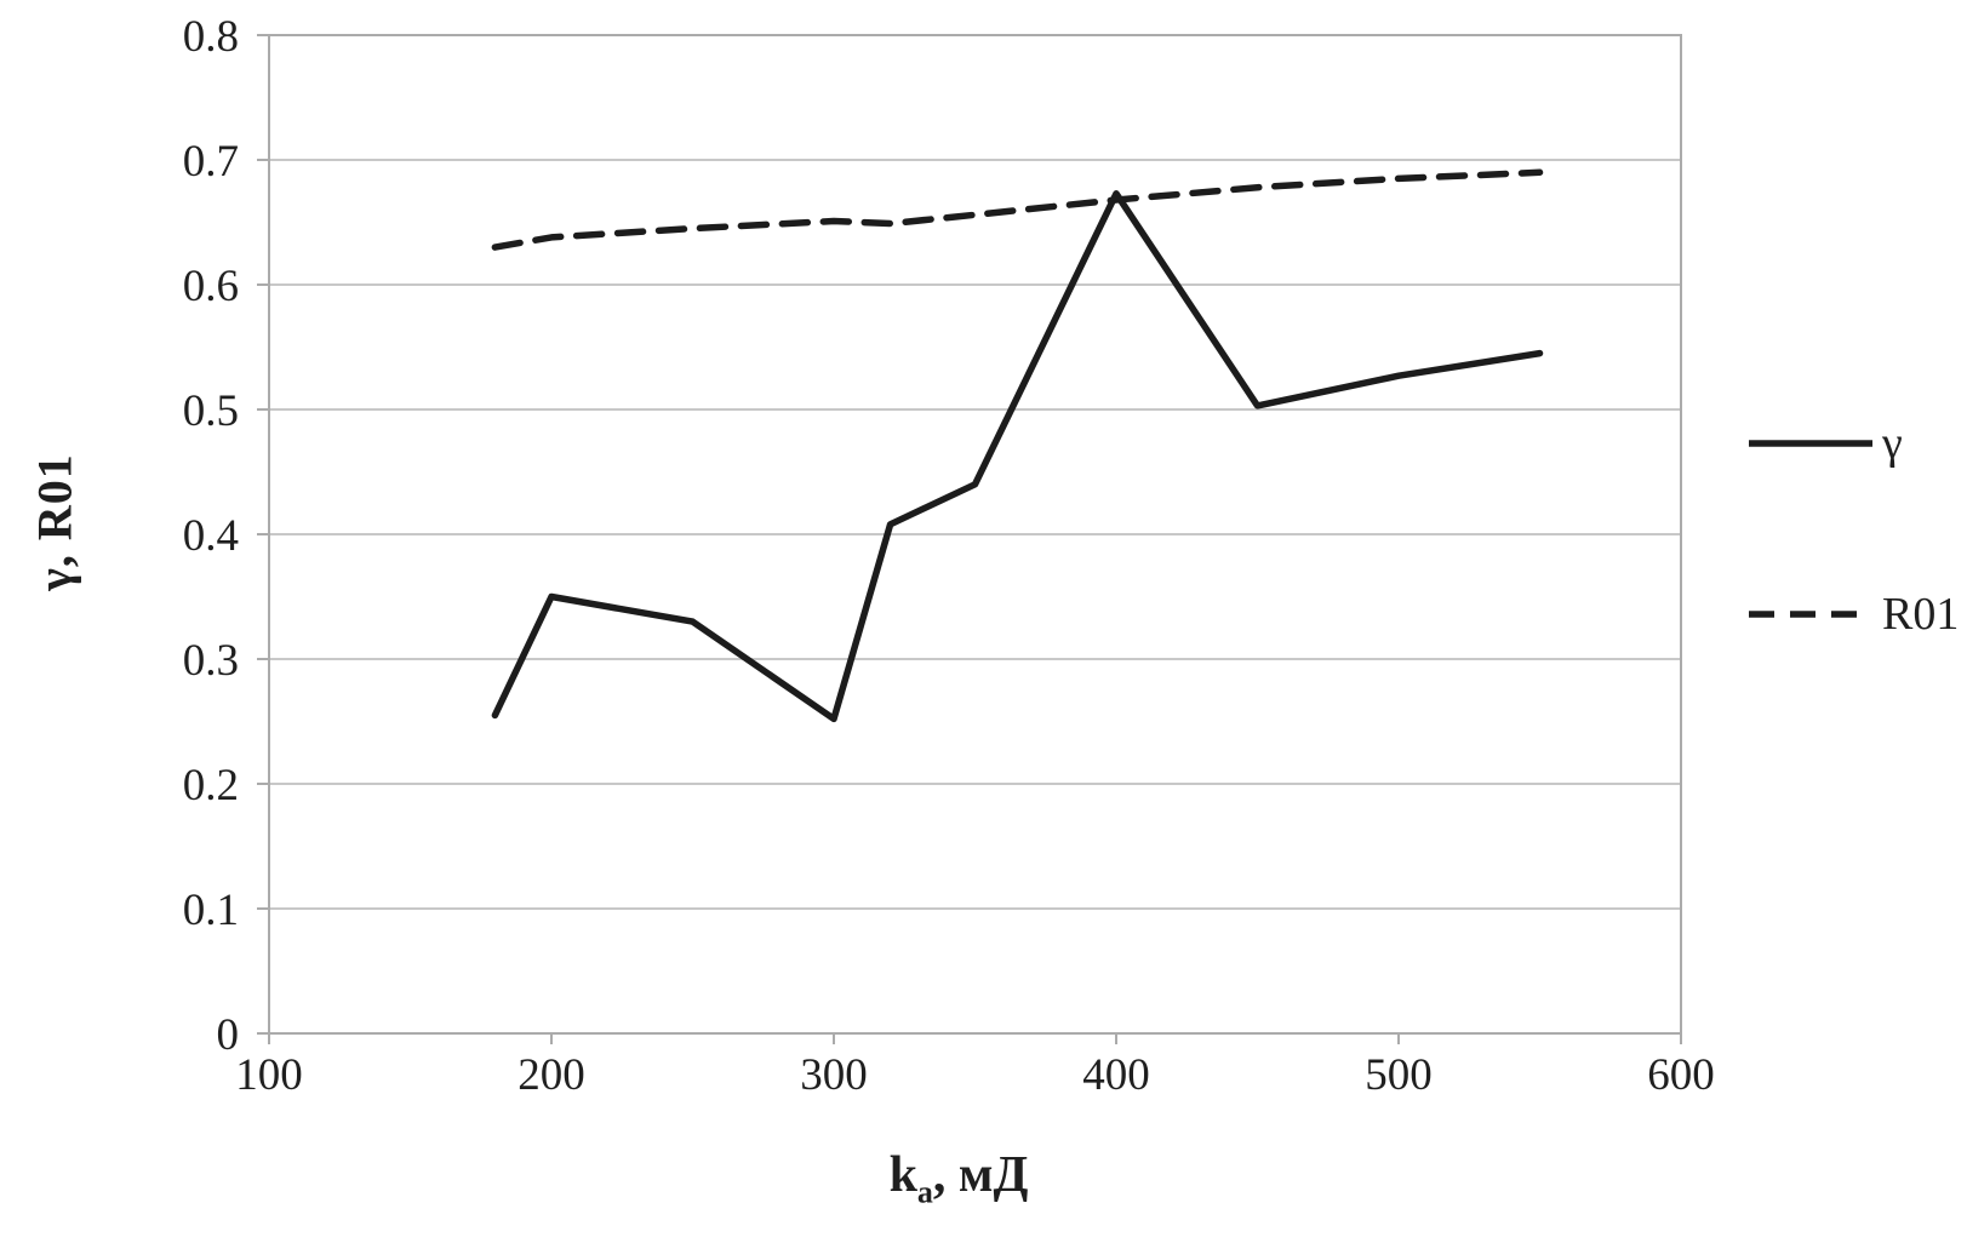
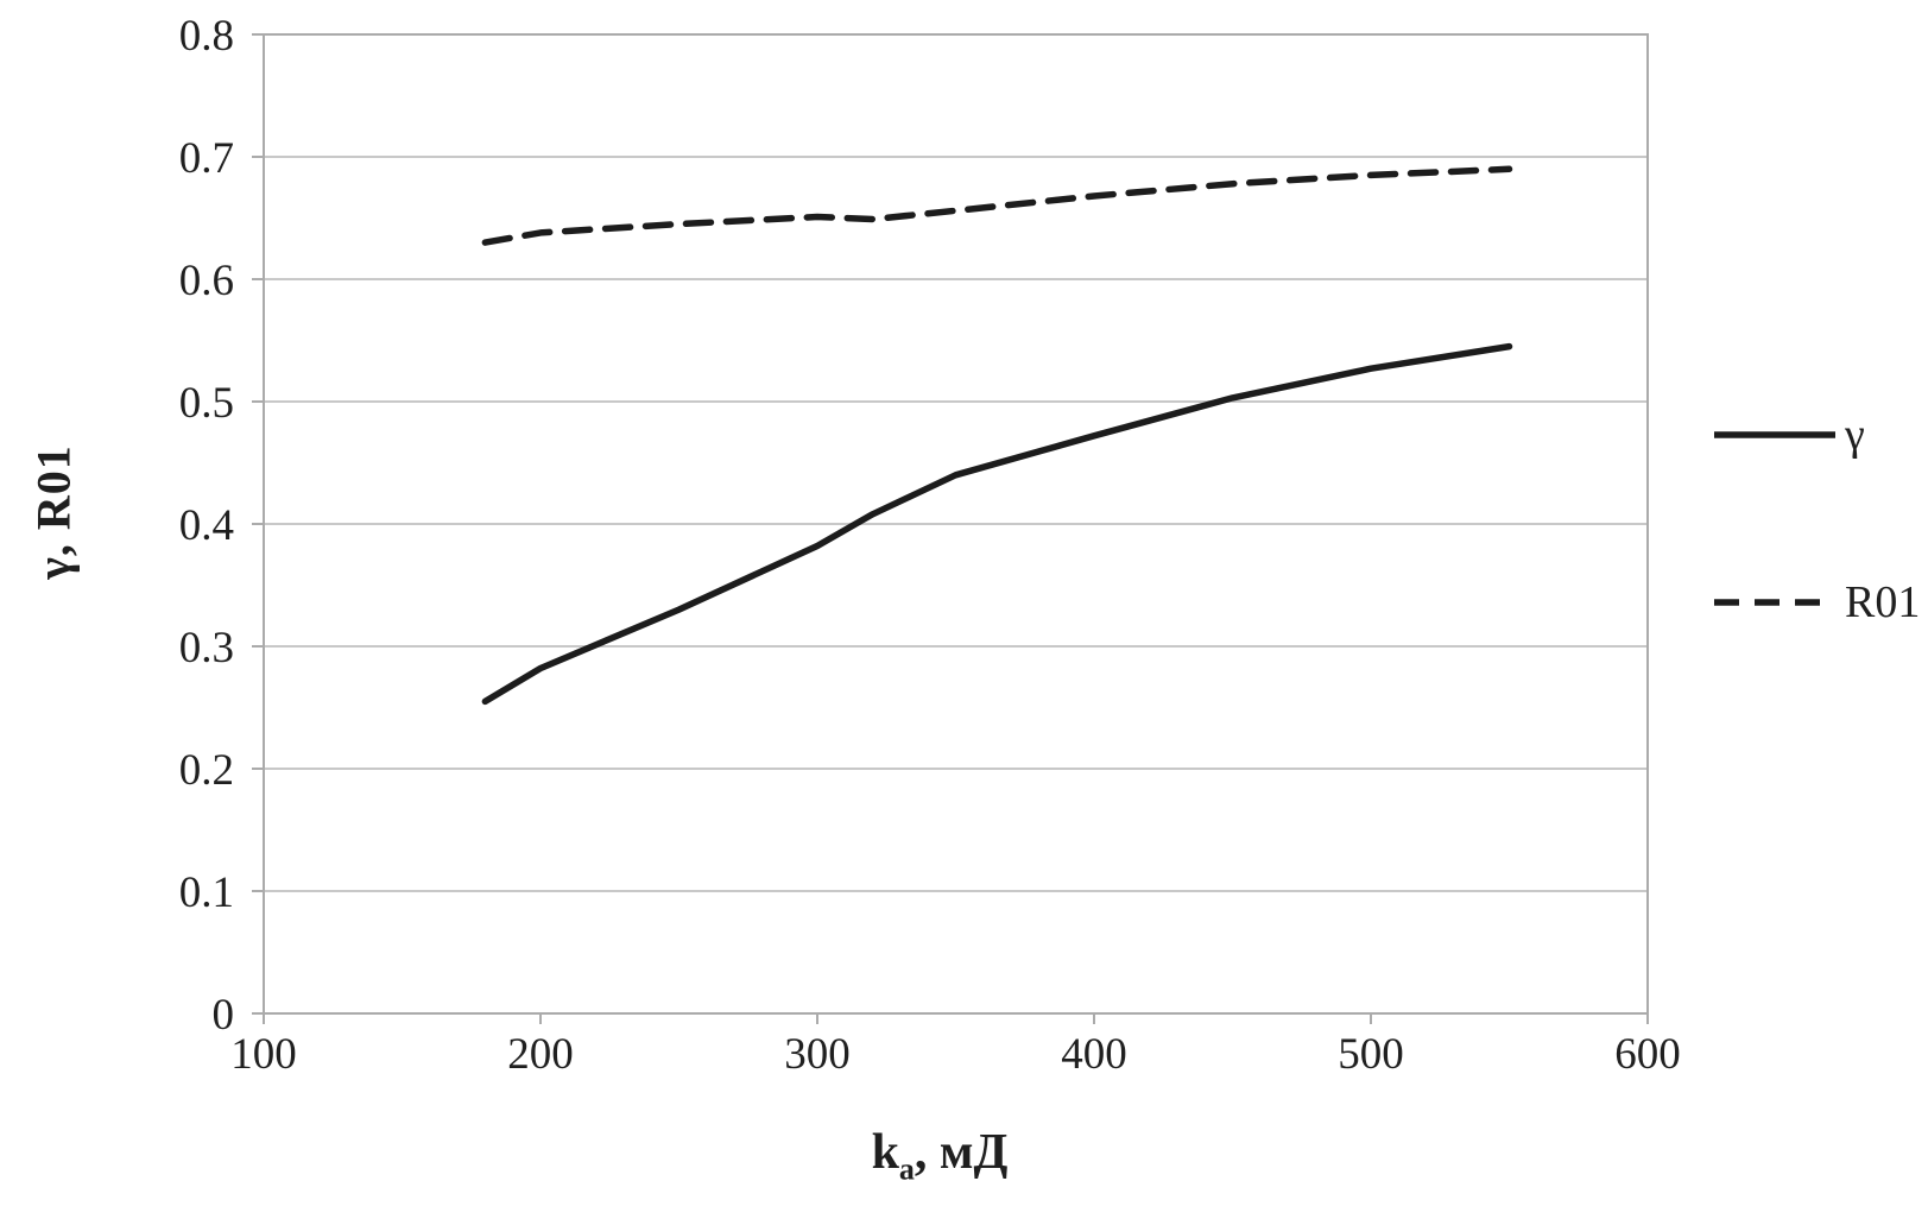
γ/200: 0.350 -> 0.282
γ/300: 0.252 -> 0.382
γ/400: 0.673 -> 0.472
